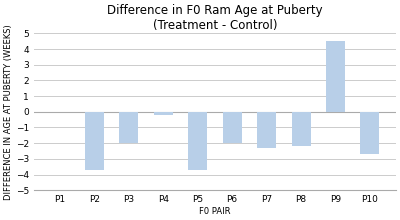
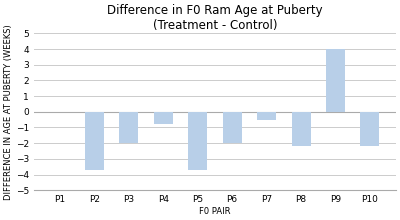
P4: -0.2 -> -0.8
P7: -2.3 -> -0.5
P9: 4.5 -> 4.0
P10: -2.7 -> -2.2
